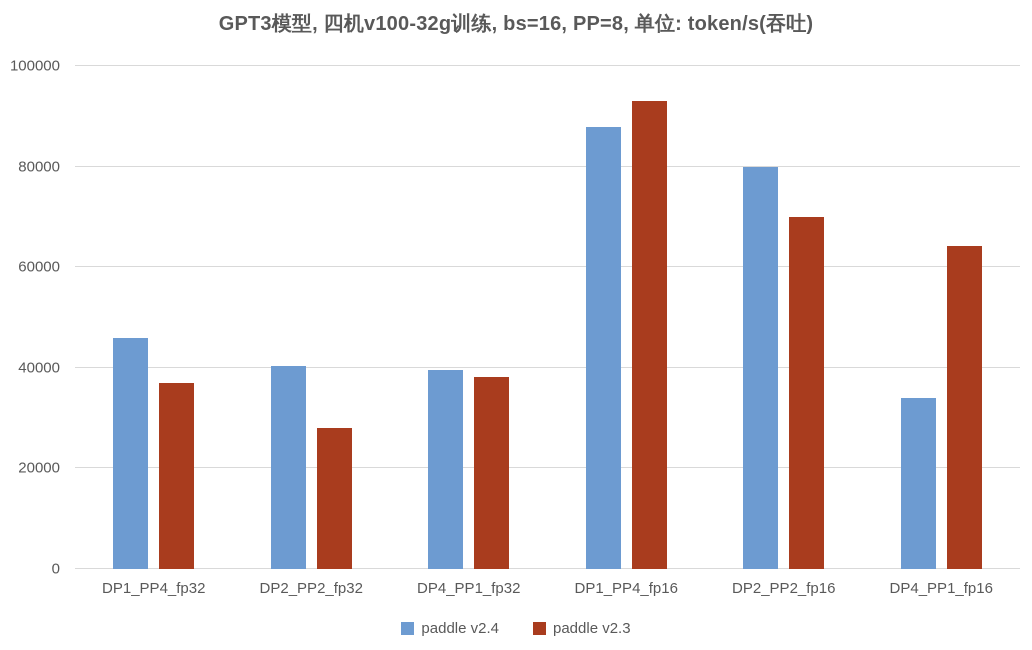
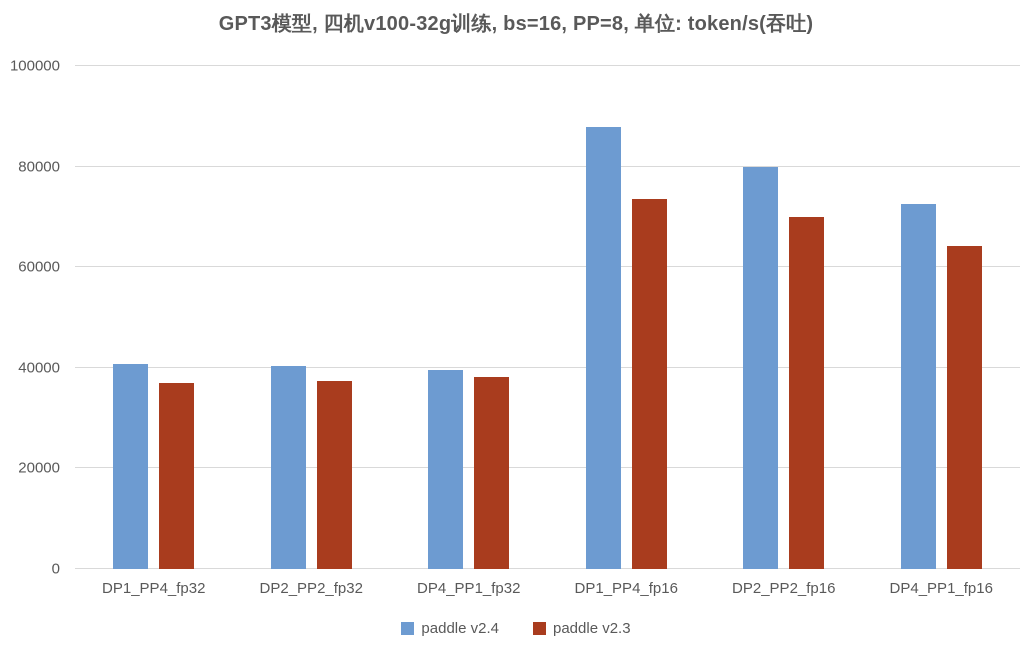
paddle v2.4/DP1_PP4_fp32: 46000 -> 41000
paddle v2.3/DP2_PP2_fp32: 28000 -> 37000
paddle v2.3/DP1_PP4_fp16: 93000 -> 74000
paddle v2.4/DP4_PP1_fp16: 34000 -> 72000
